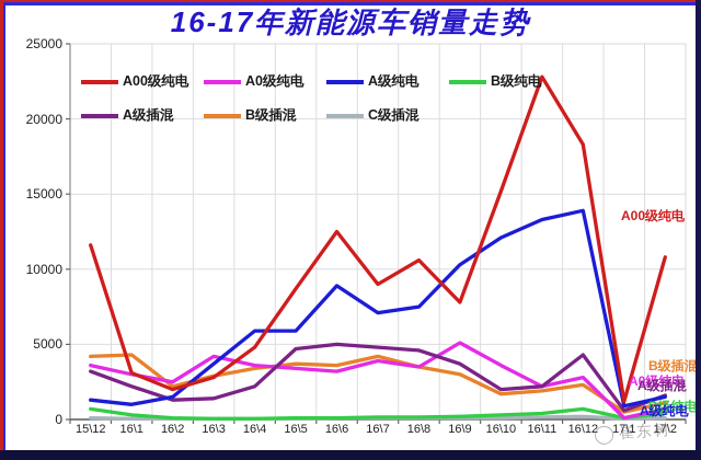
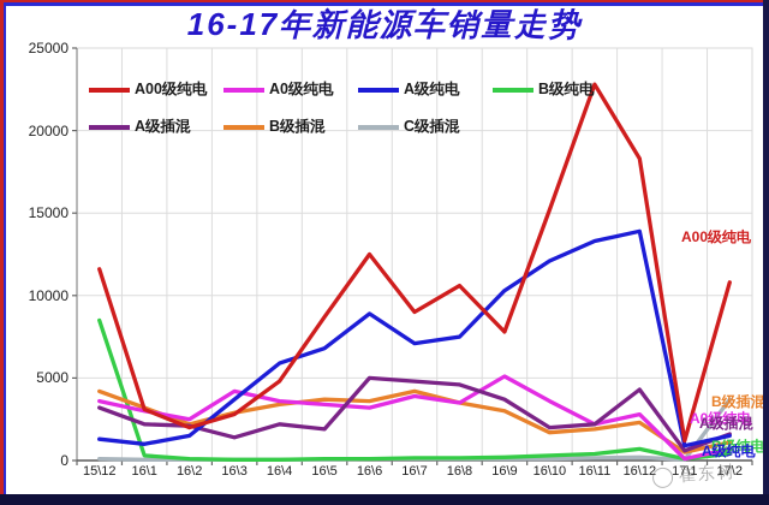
B级纯电/15\12: 700 -> 8500
B级插混/16\1: 4300 -> 3200
A级插混/16\2: 1300 -> 2100
A级纯电/16\5: 5900 -> 6800
A级插混/16\5: 4700 -> 1900
C级插混/17\2: 100 -> 3700
